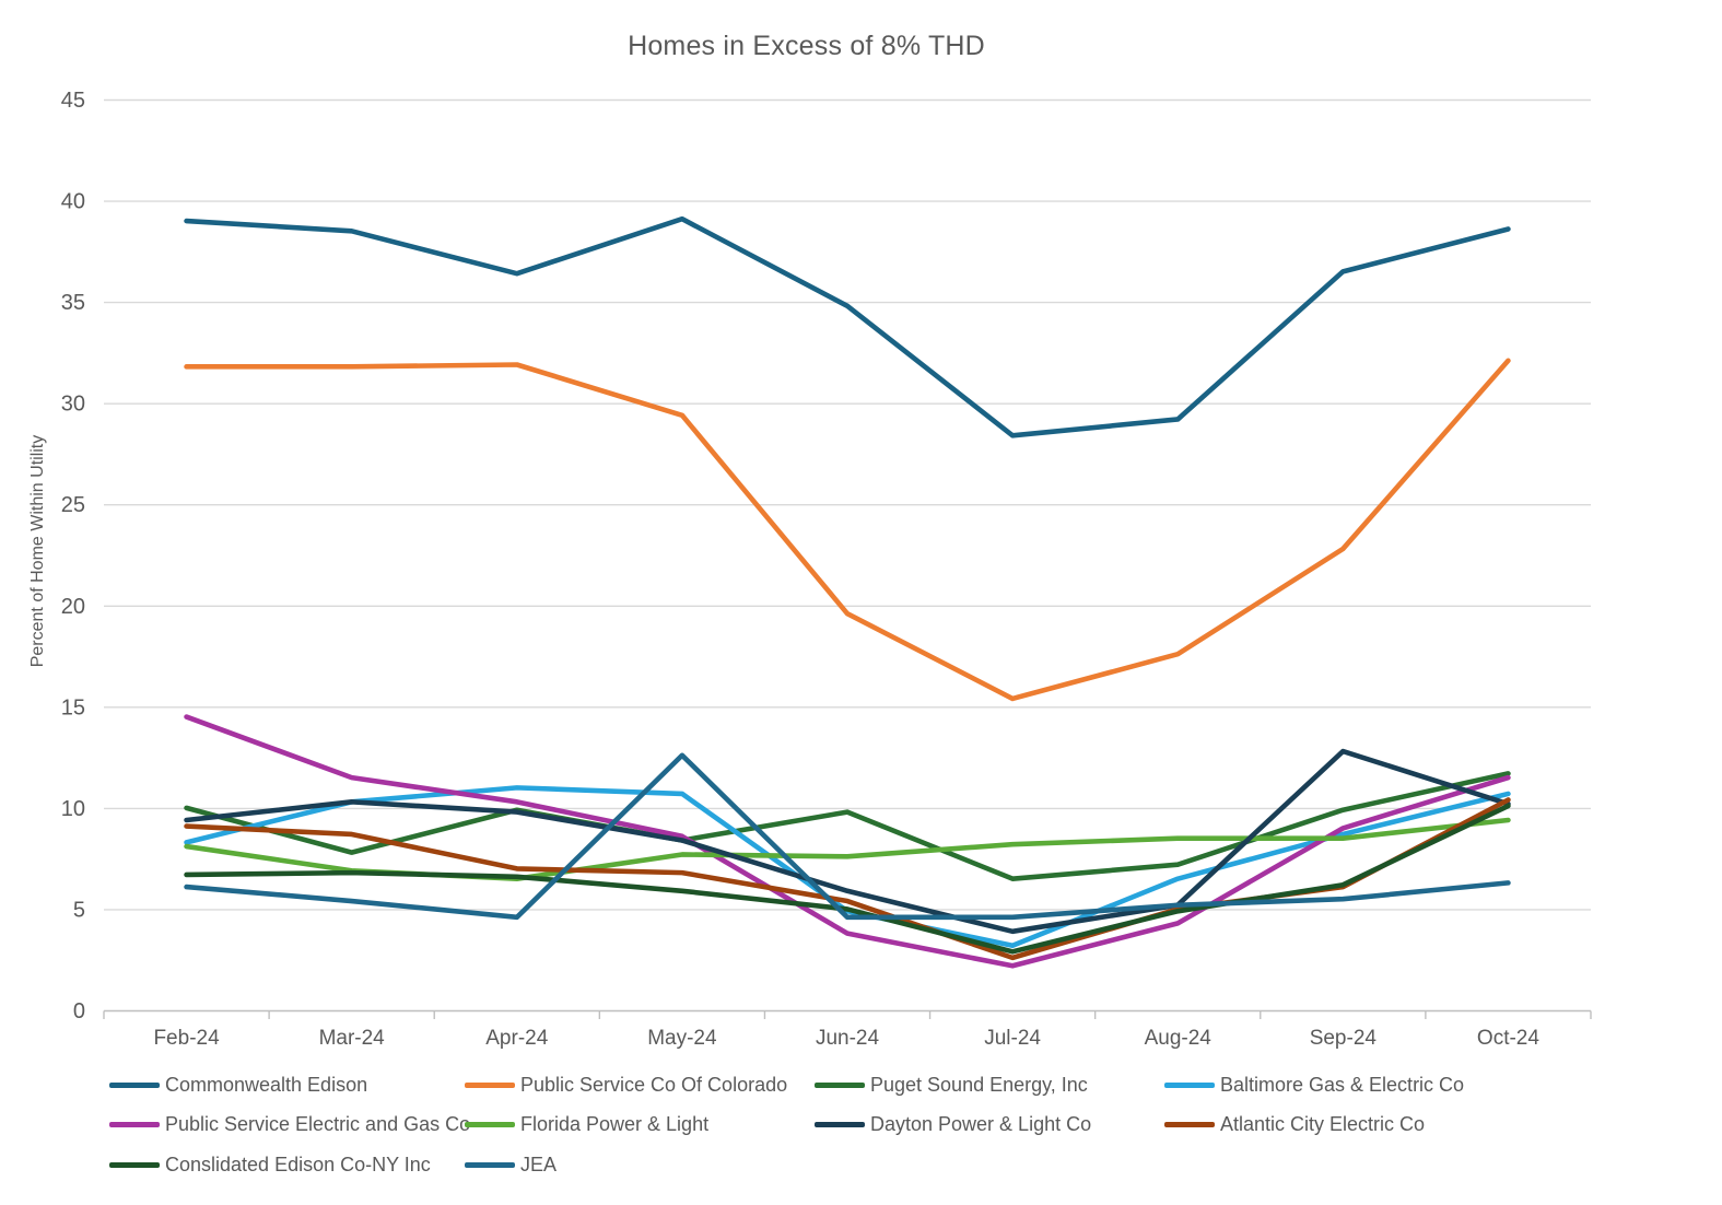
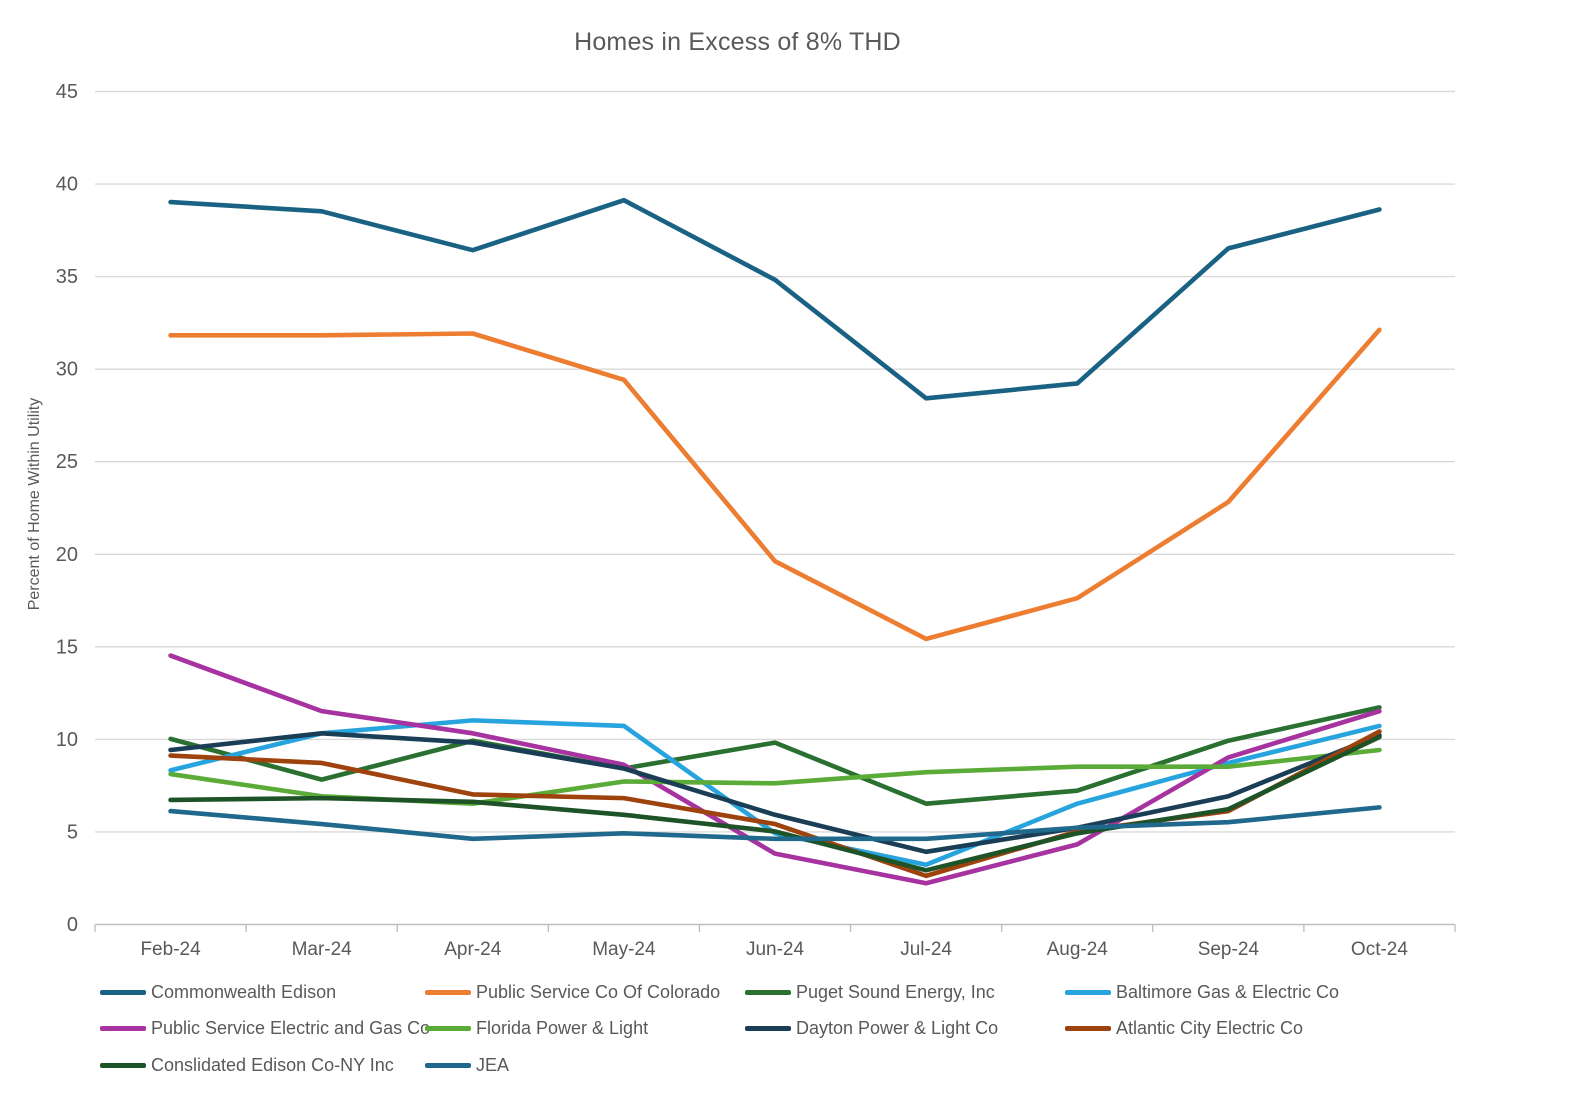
JEA/May-24: 12.6 -> 4.9
Dayton Power & Light Co/Sep-24: 12.8 -> 6.9
